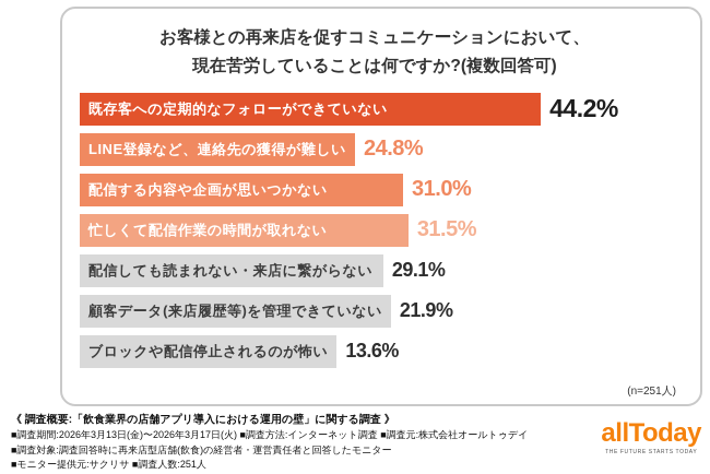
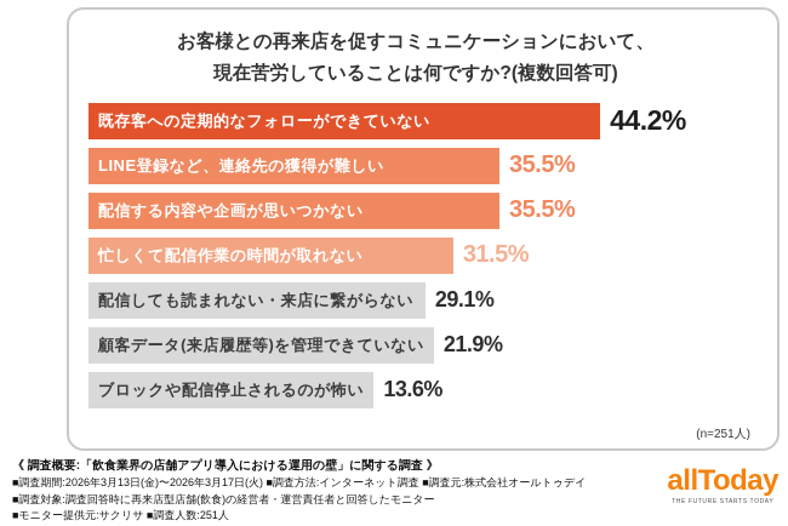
LINE登録など、連絡先の獲得が難しい: 24.8% -> 35.5%
配信する内容や企画が思いつかない: 31.0% -> 35.5%
